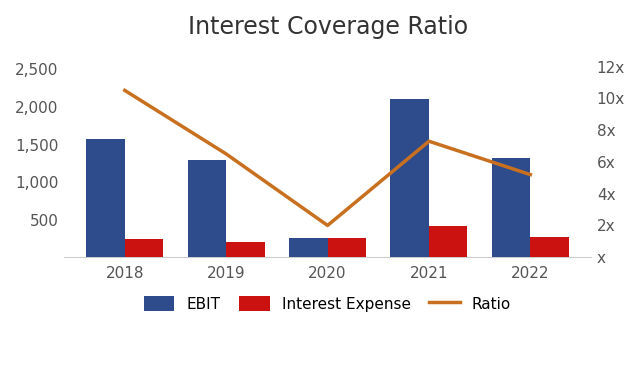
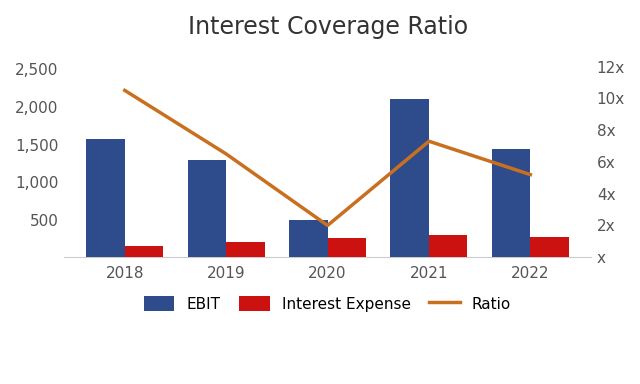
Interest Expense/2018: 240 -> 150
EBIT/2020: 260 -> 500
Interest Expense/2021: 420 -> 300
EBIT/2022: 1,320 -> 1,440
